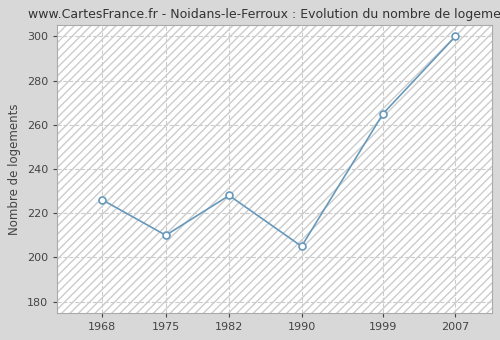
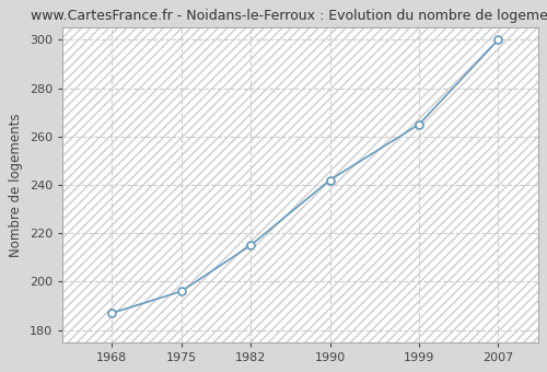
1968: 226 -> 187
1975: 210 -> 196
1982: 228 -> 215
1990: 205 -> 242
